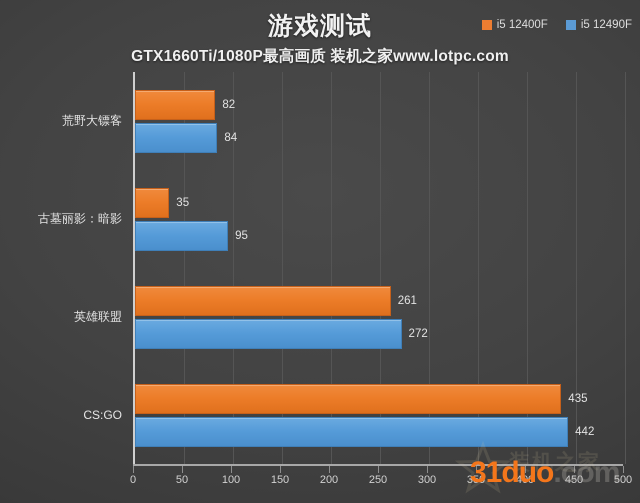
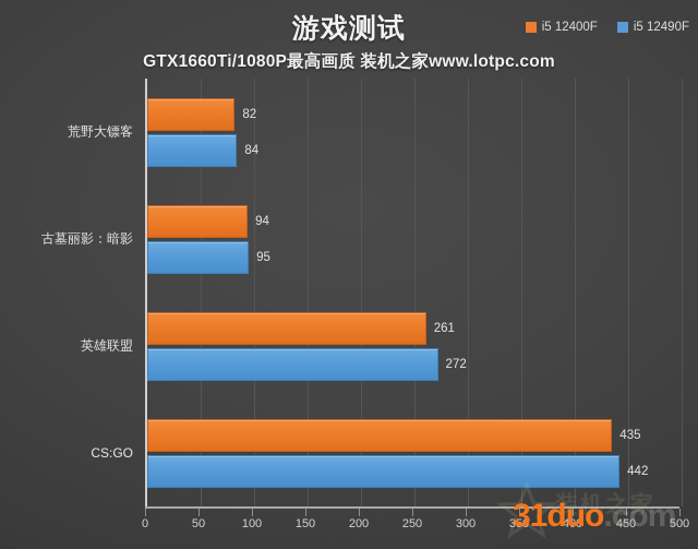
i5 12400F/古墓丽影：暗影: 35 -> 94
